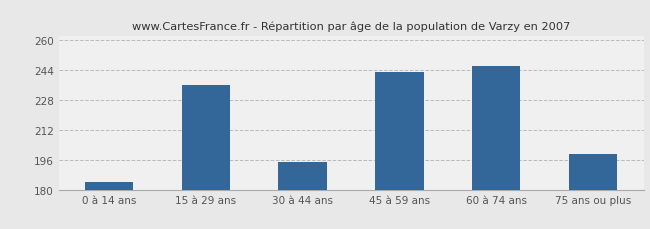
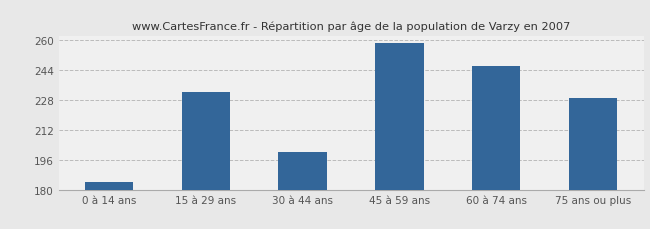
15 à 29 ans: 236 -> 232
30 à 44 ans: 195 -> 200
45 à 59 ans: 243 -> 258
75 ans ou plus: 199 -> 229
